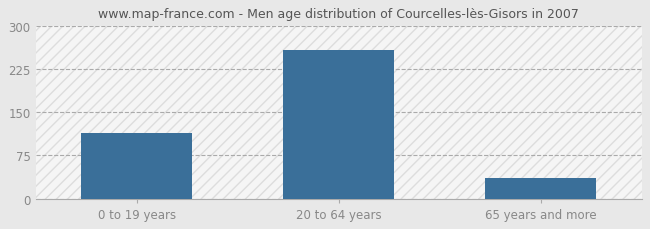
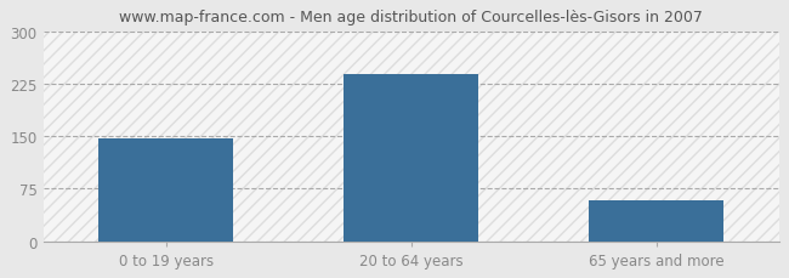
0 to 19 years: 113 -> 146
20 to 64 years: 257 -> 238
65 years and more: 35 -> 58
